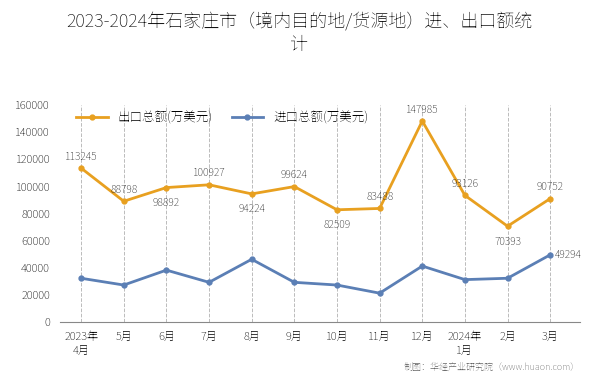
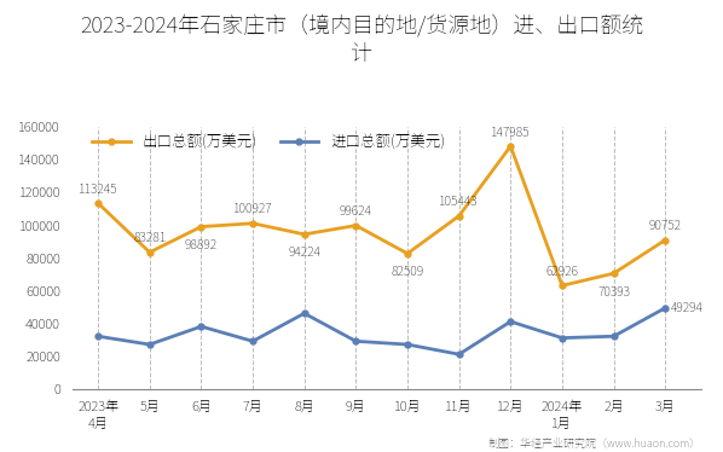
出口总额(万美元)/5月: 88798 -> 83281
出口总额(万美元)/11月: 83488 -> 105443
出口总额(万美元)/2024年 1月: 93126 -> 62926
